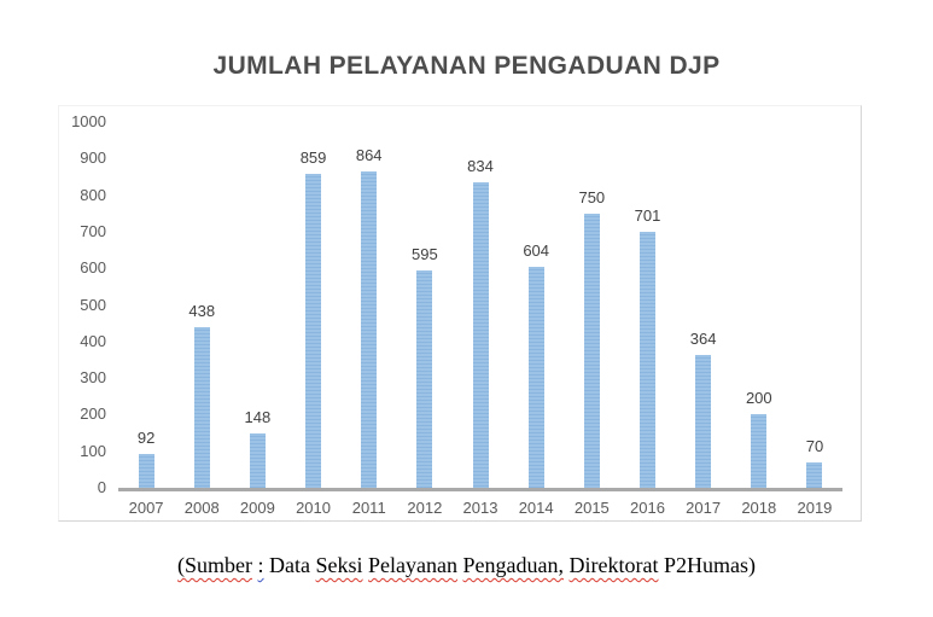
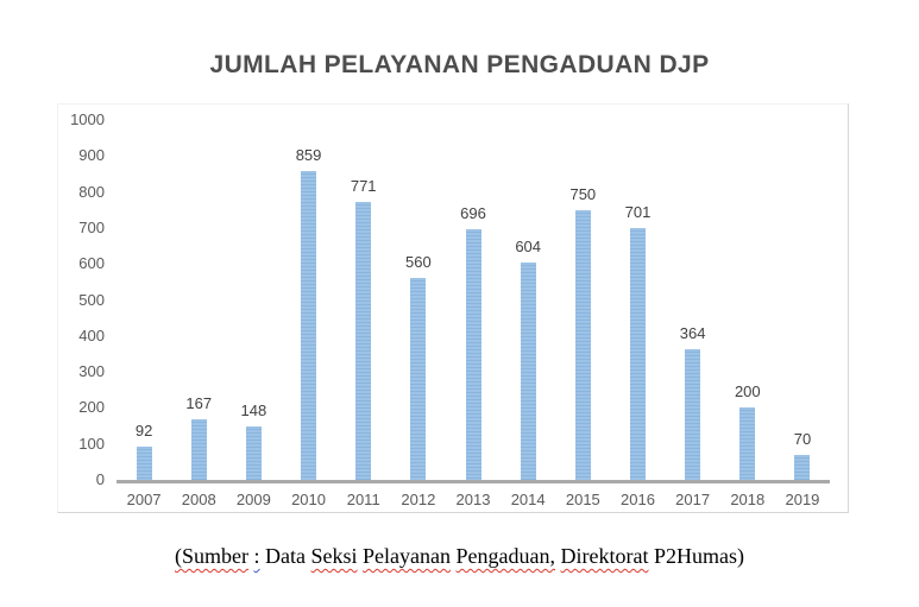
2008: 438 -> 167
2011: 864 -> 771
2012: 595 -> 560
2013: 834 -> 696
